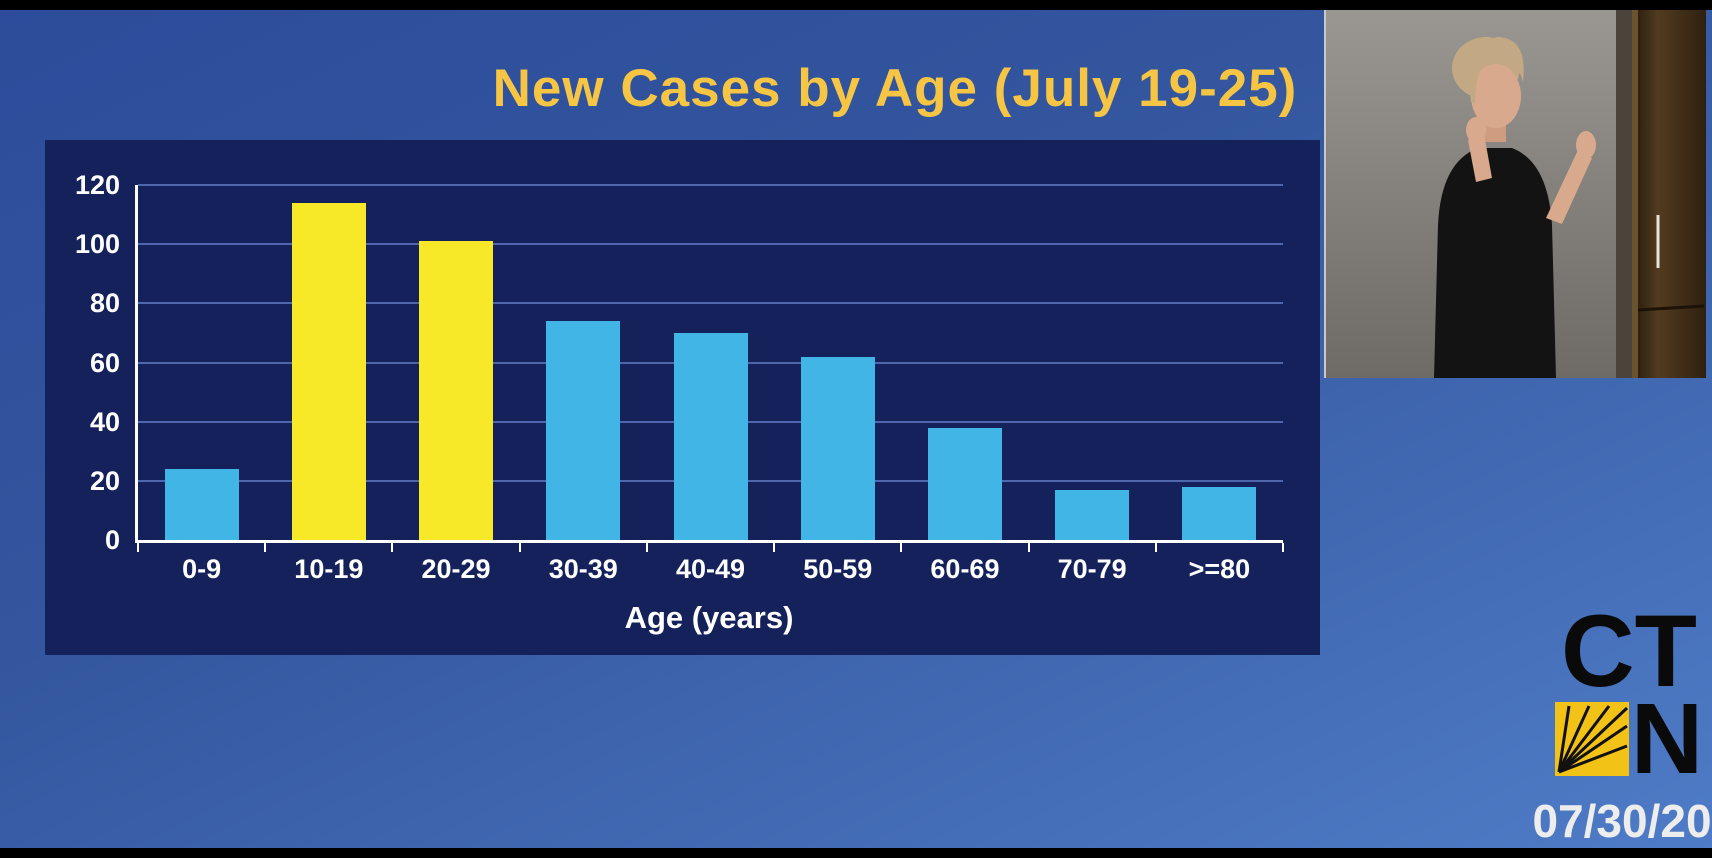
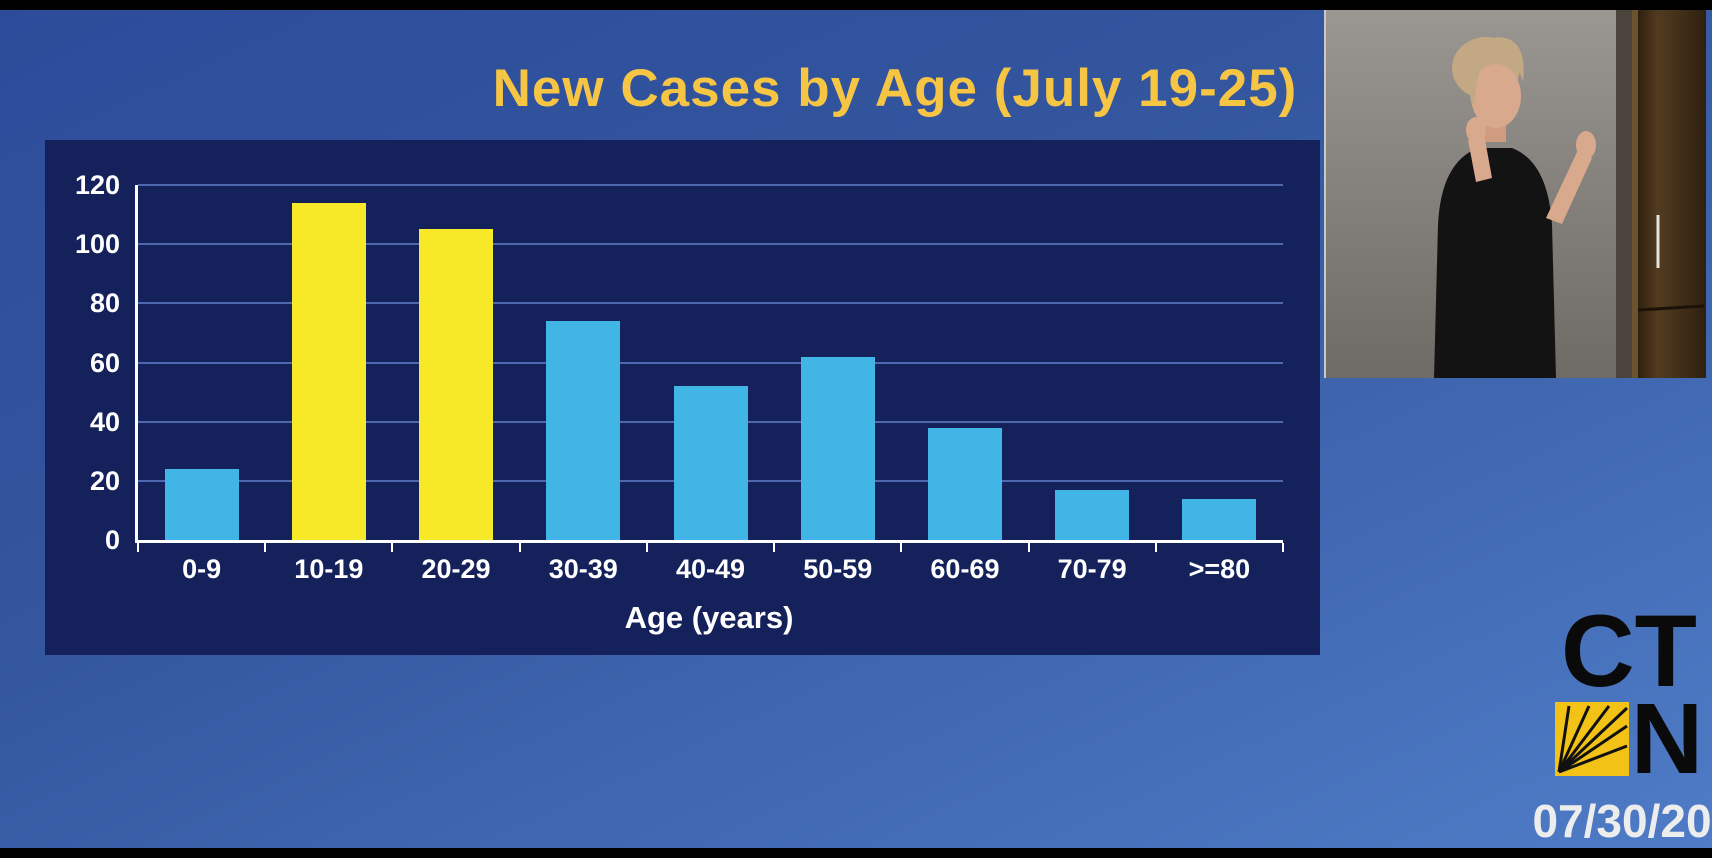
20-29: 101 -> 105
40-49: 70 -> 52
>=80: 18 -> 14
